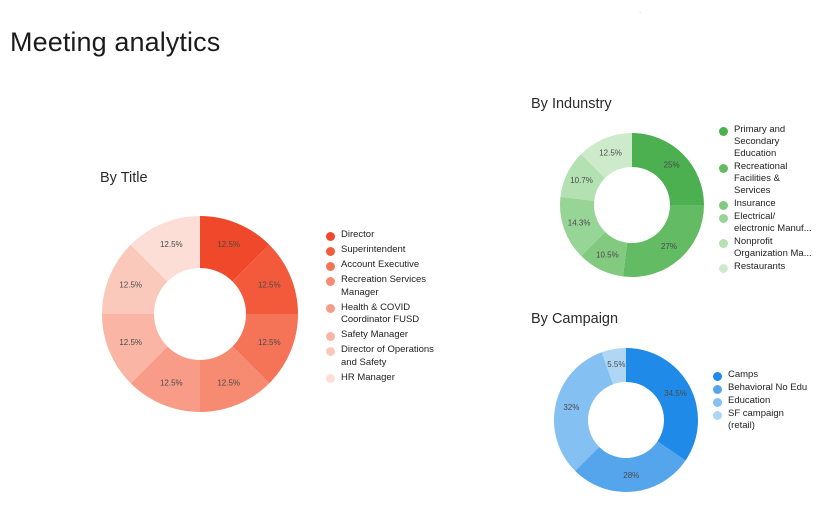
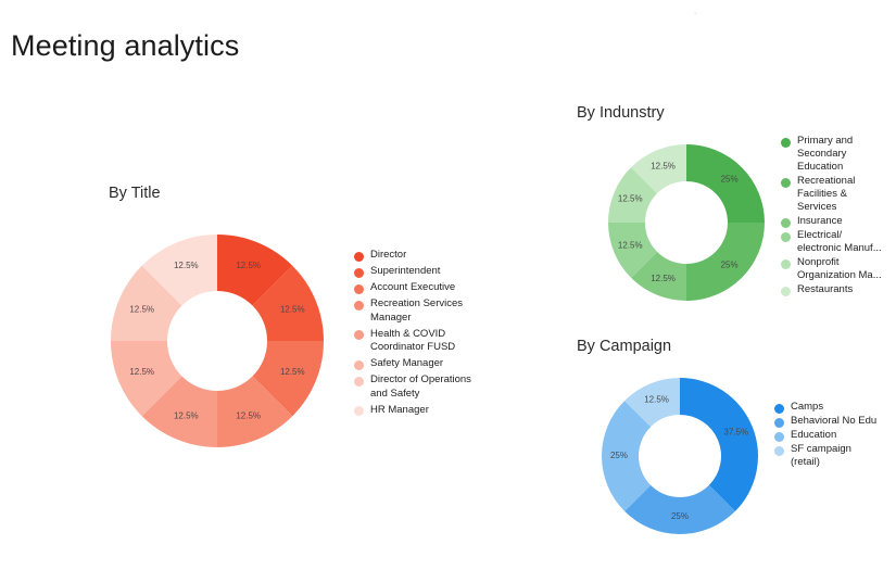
By Indunstry/Recreational Facilities & Services: 27% -> 25%
By Indunstry/Insurance: 10.5% -> 12.5%
By Indunstry/Electrical/ electronic Manuf...: 14.3% -> 12.5%
By Indunstry/Nonprofit Organization Ma...: 10.7% -> 12.5%
By Campaign/Camps: 34.5% -> 37.5%
By Campaign/Behavioral No Edu: 28% -> 25%
By Campaign/Education: 32% -> 25%
By Campaign/SF campaign (retail): 5.5% -> 12.5%
